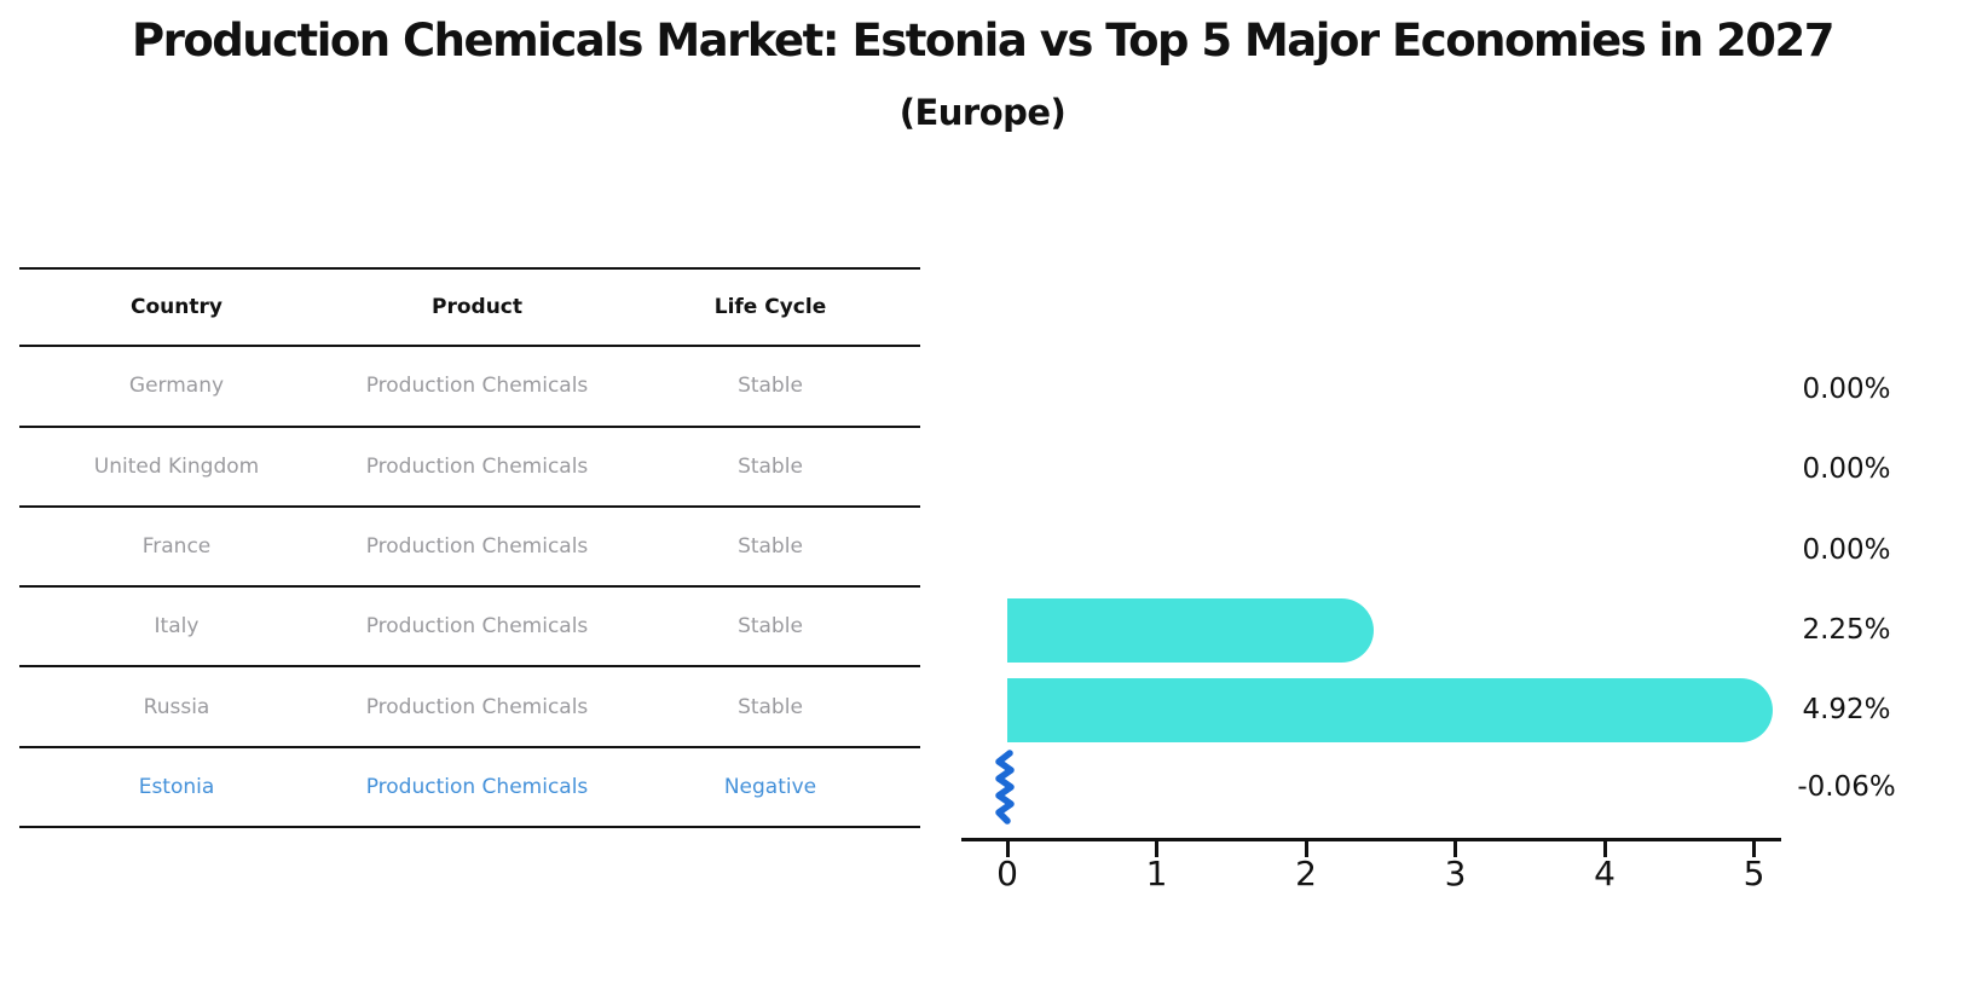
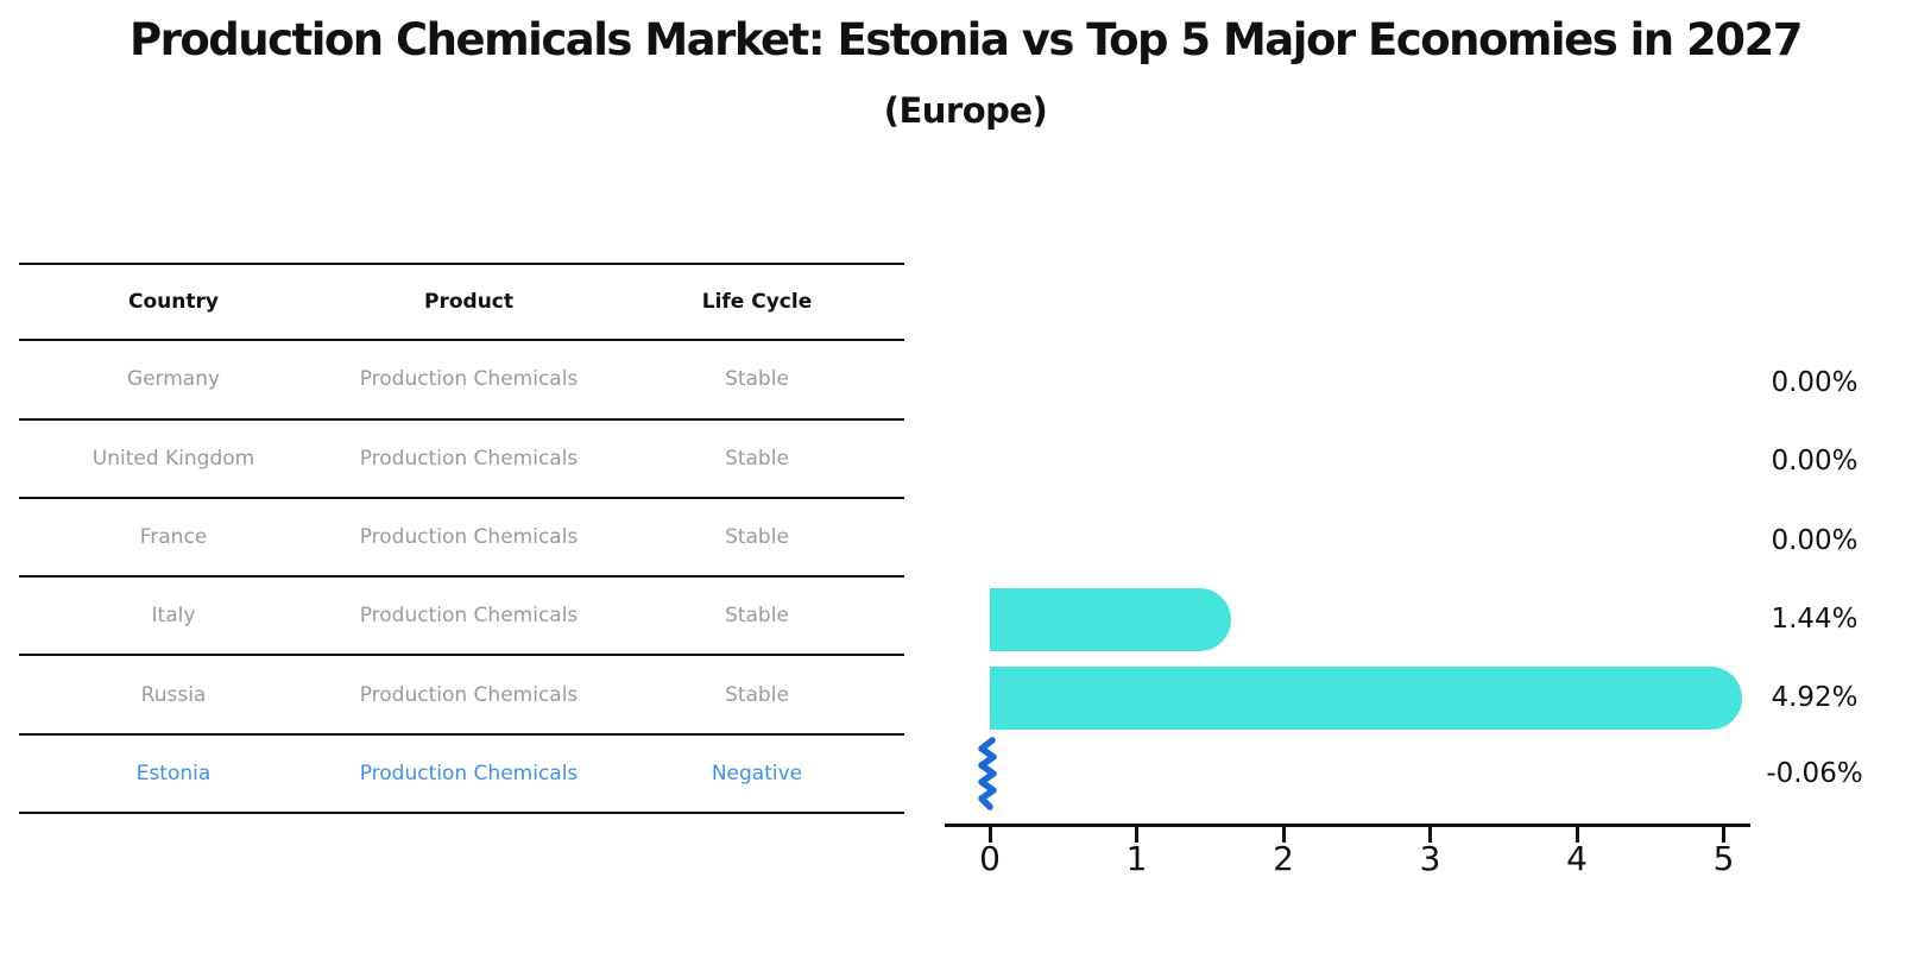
Italy: 2.25% -> 1.44%
